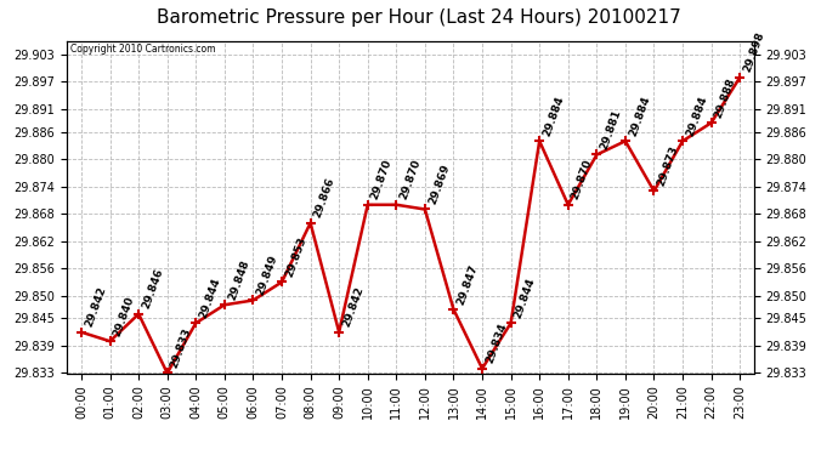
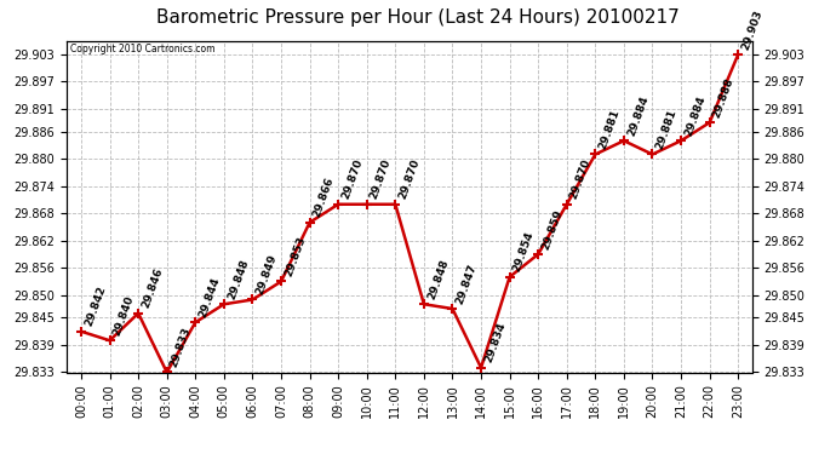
09:00: 29.842 -> 29.870
12:00: 29.869 -> 29.848
15:00: 29.844 -> 29.854
16:00: 29.884 -> 29.859
20:00: 29.873 -> 29.881
23:00: 29.898 -> 29.903
